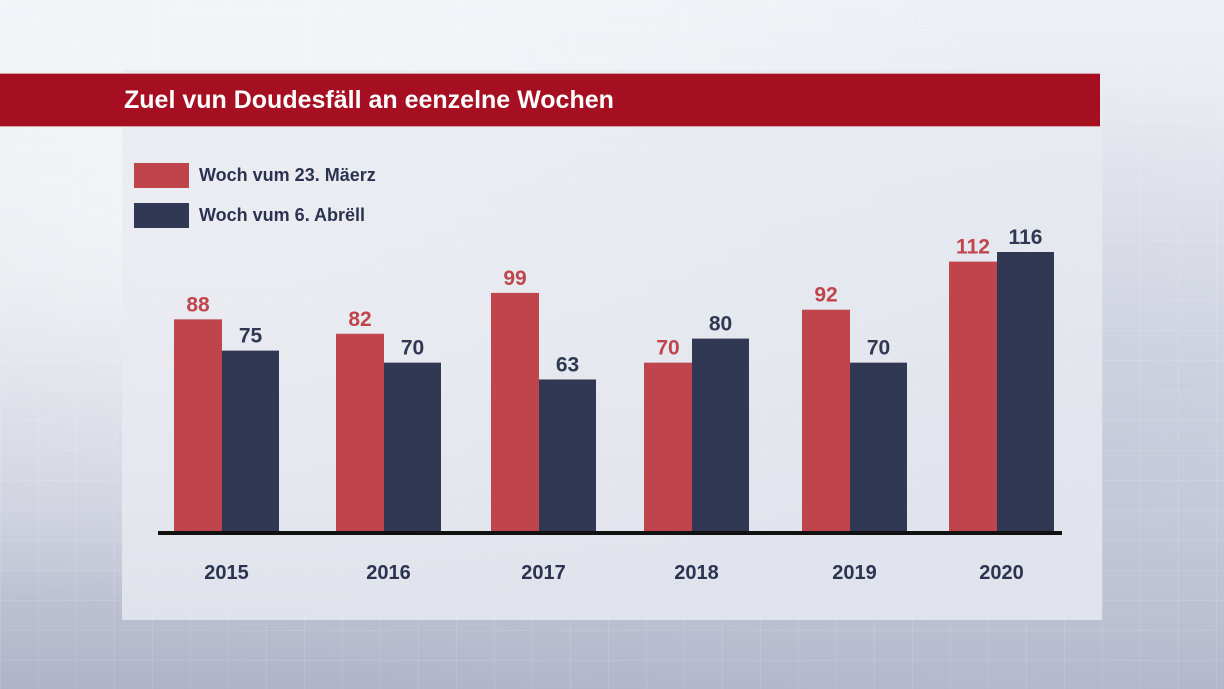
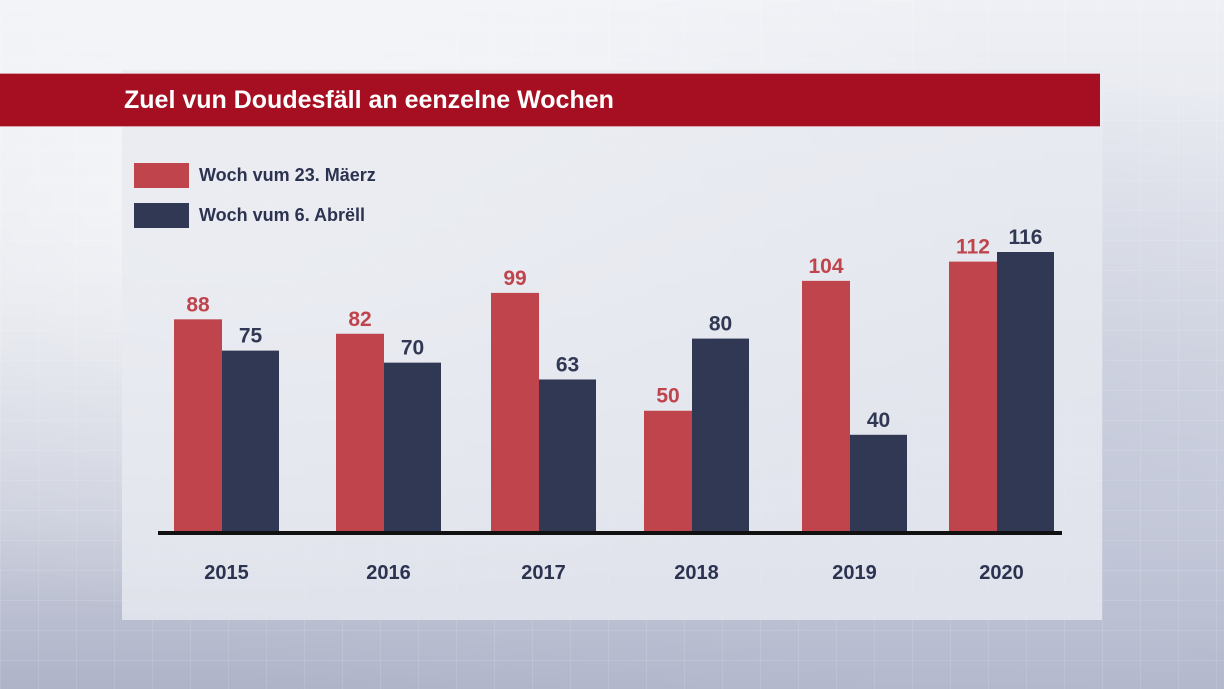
Woch vum 23. Mäerz/2018: 70 -> 50
Woch vum 23. Mäerz/2019: 92 -> 104
Woch vum 6. Abrëll/2019: 70 -> 40
